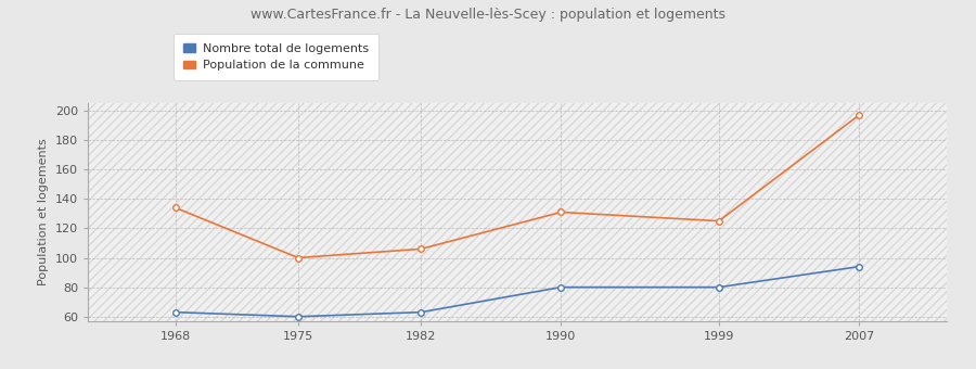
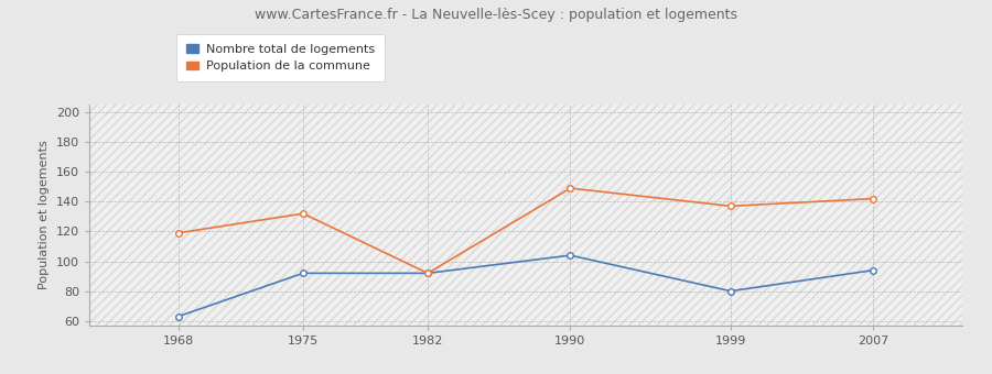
Population de la commune/1968: 134 -> 119
Nombre total de logements/1975: 60 -> 92
Population de la commune/1975: 100 -> 132
Nombre total de logements/1982: 63 -> 92
Population de la commune/1982: 106 -> 92
Nombre total de logements/1990: 80 -> 104
Population de la commune/1990: 131 -> 149
Population de la commune/1999: 125 -> 137
Population de la commune/2007: 197 -> 142
